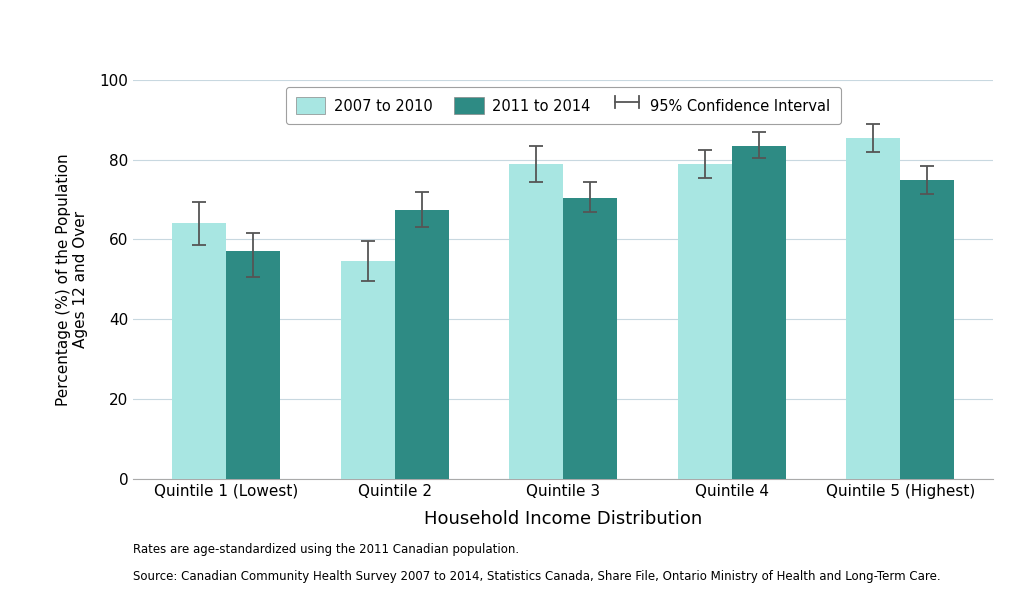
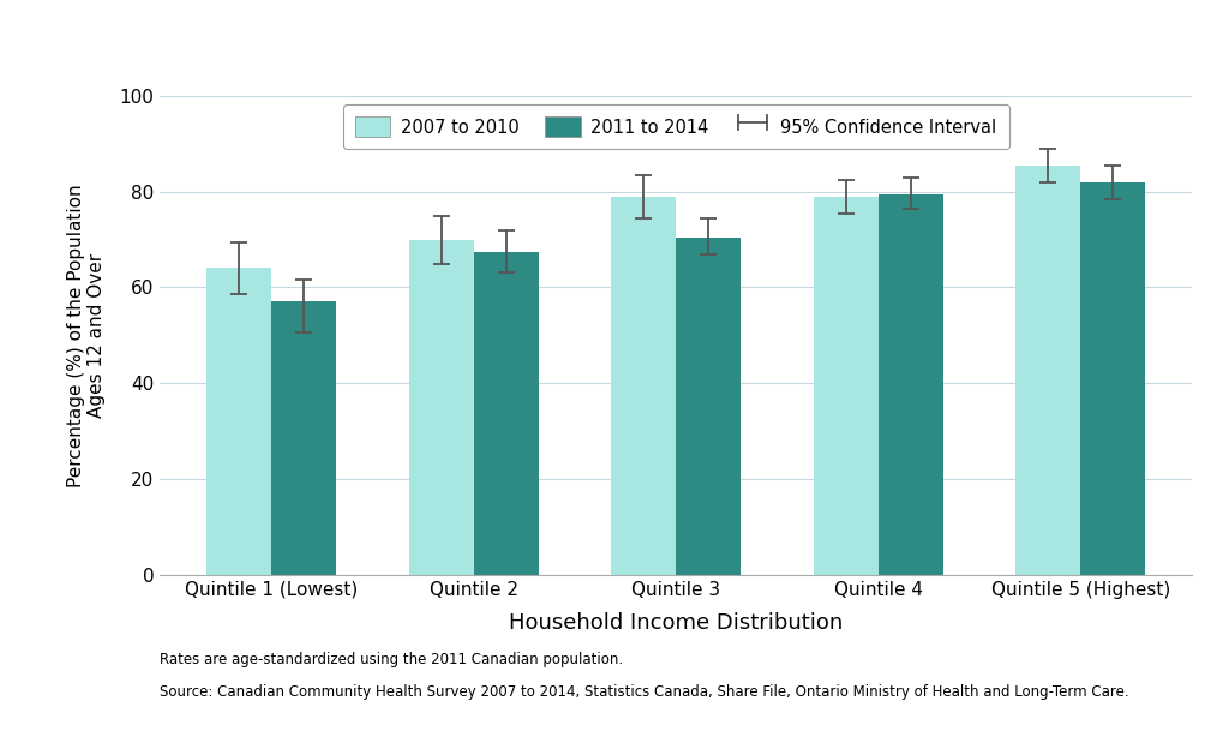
2007 to 2010/Quintile 2: 54.5 -> 70.0
2011 to 2014/Quintile 4: 83.5 -> 79.5
2011 to 2014/Quintile 5 (Highest): 75.0 -> 82.0
